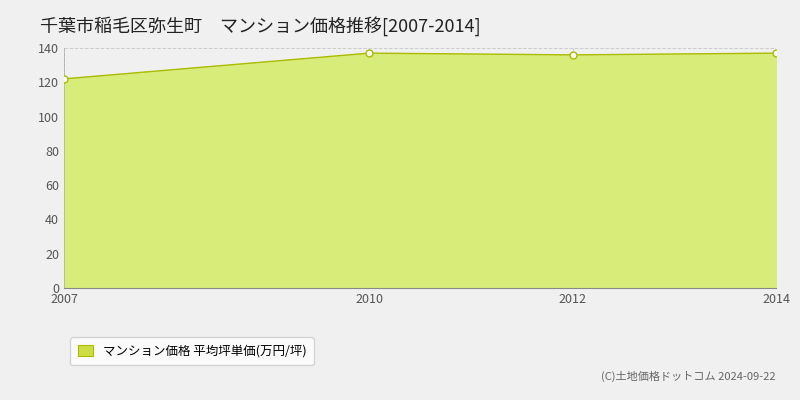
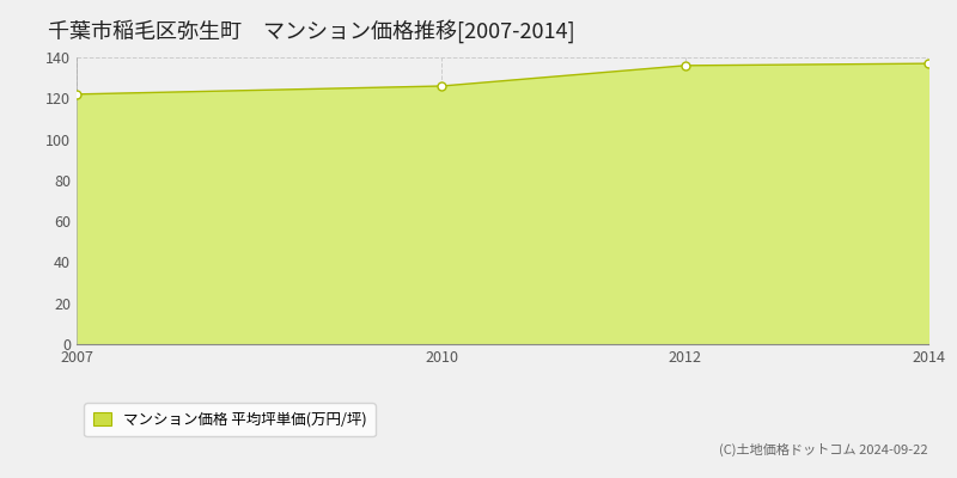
2010: 137 -> 126
